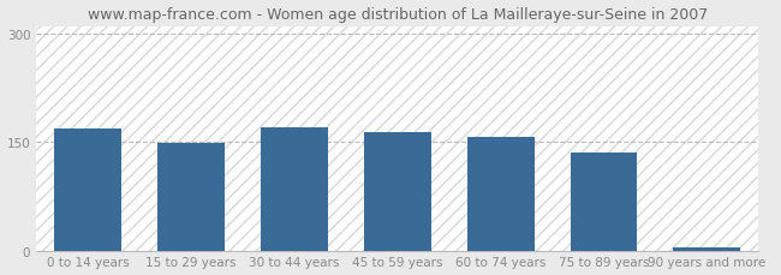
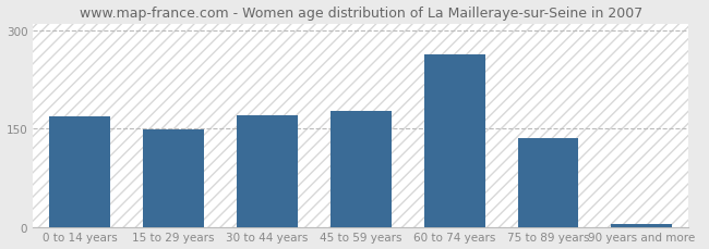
45 to 59 years: 163 -> 176
60 to 74 years: 157 -> 262
